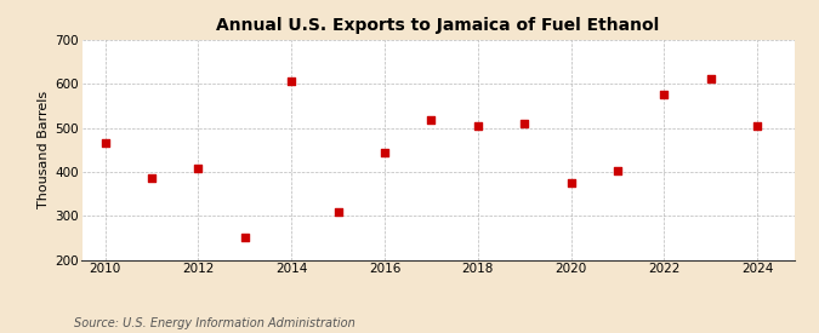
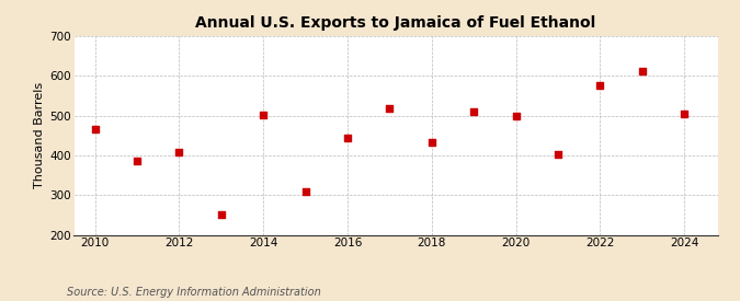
2014: 605 -> 503
2018: 505 -> 432
2020: 375 -> 500
